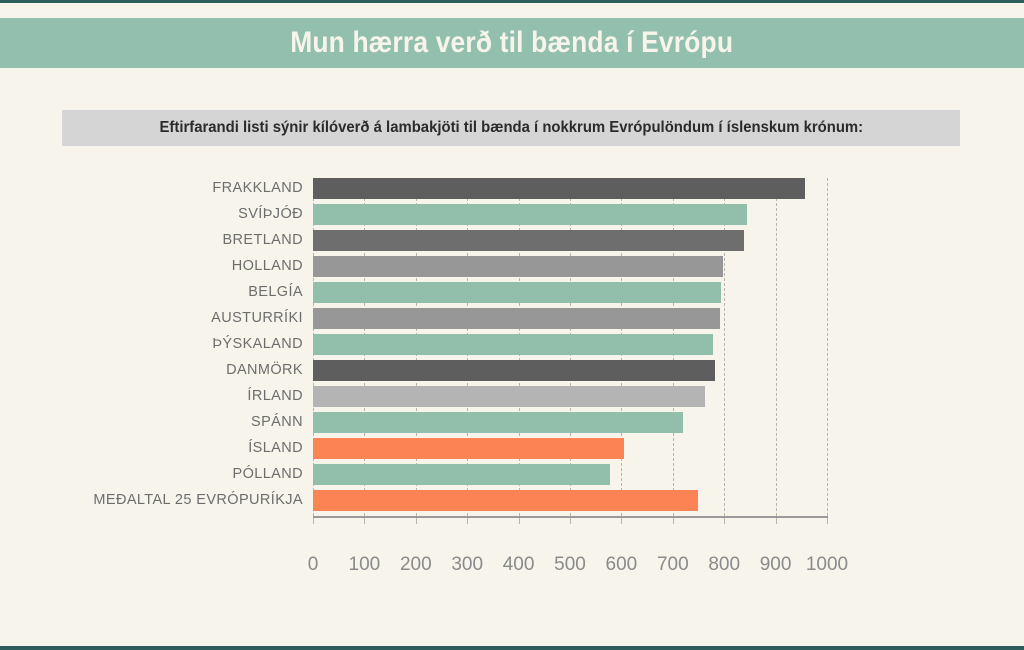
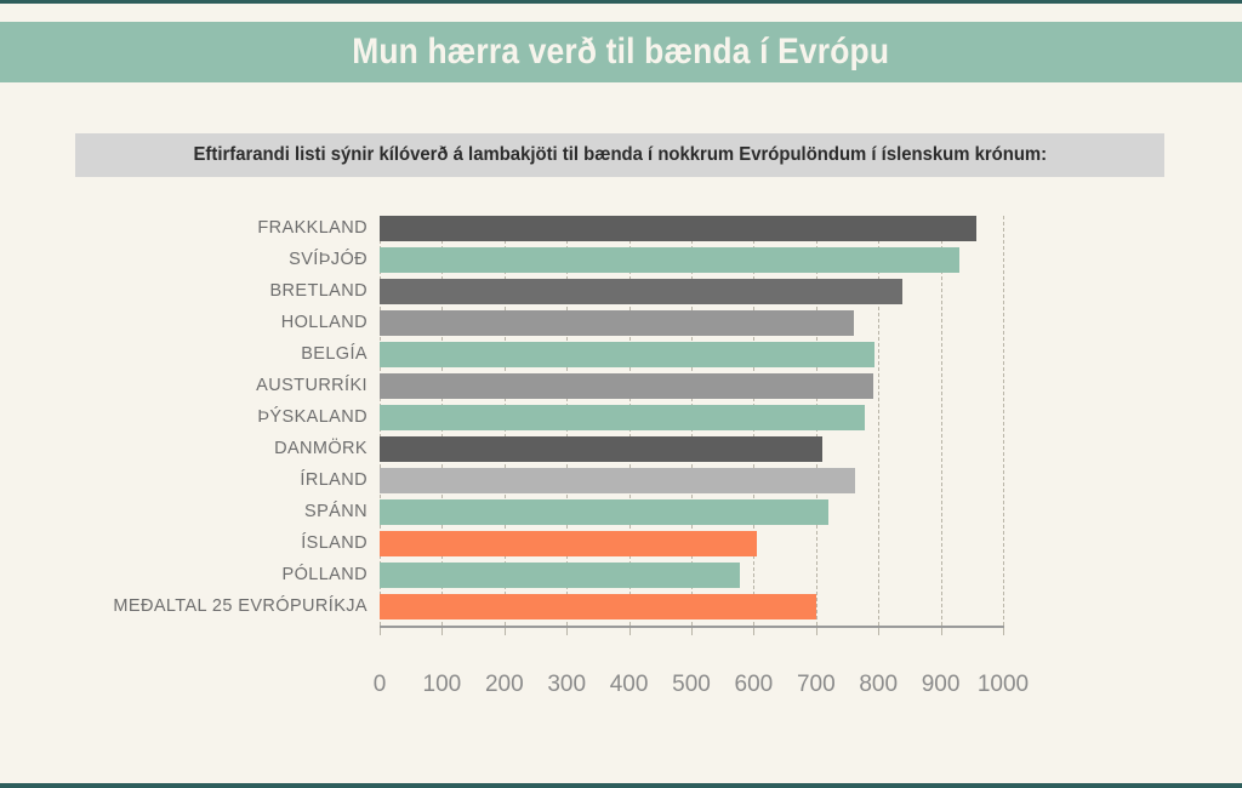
SVÍÞJÓÐ: 840 -> 930
HOLLAND: 800 -> 760
DANMÖRK: 780 -> 710
MEÐALTAL 25 EVRÓPURÍKJA: 750 -> 700
